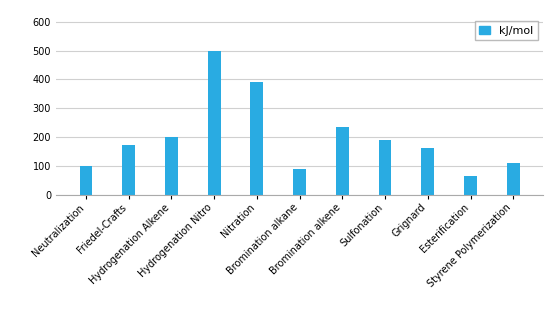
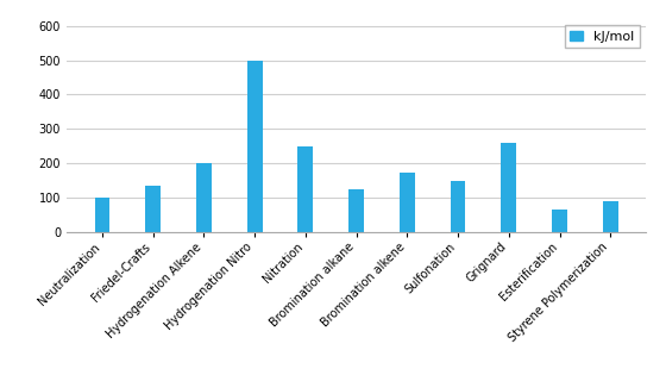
Friedel-Crafts: 175 -> 135
Nitration: 390 -> 250
Bromination alkane: 90 -> 125
Bromination alkene: 235 -> 175
Sulfonation: 190 -> 150
Grignard: 165 -> 260
Styrene Polymerization: 110 -> 90
